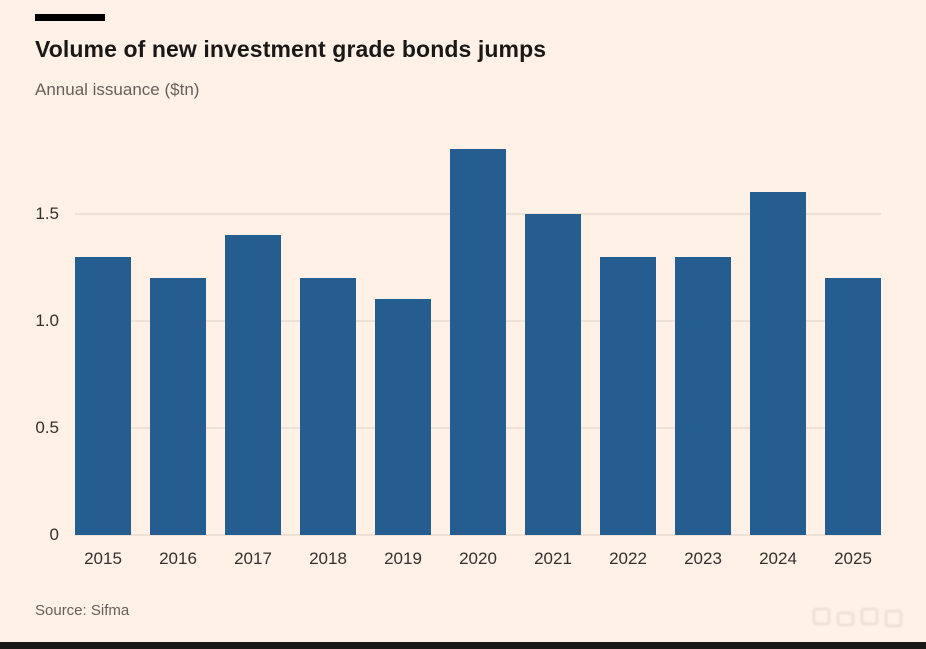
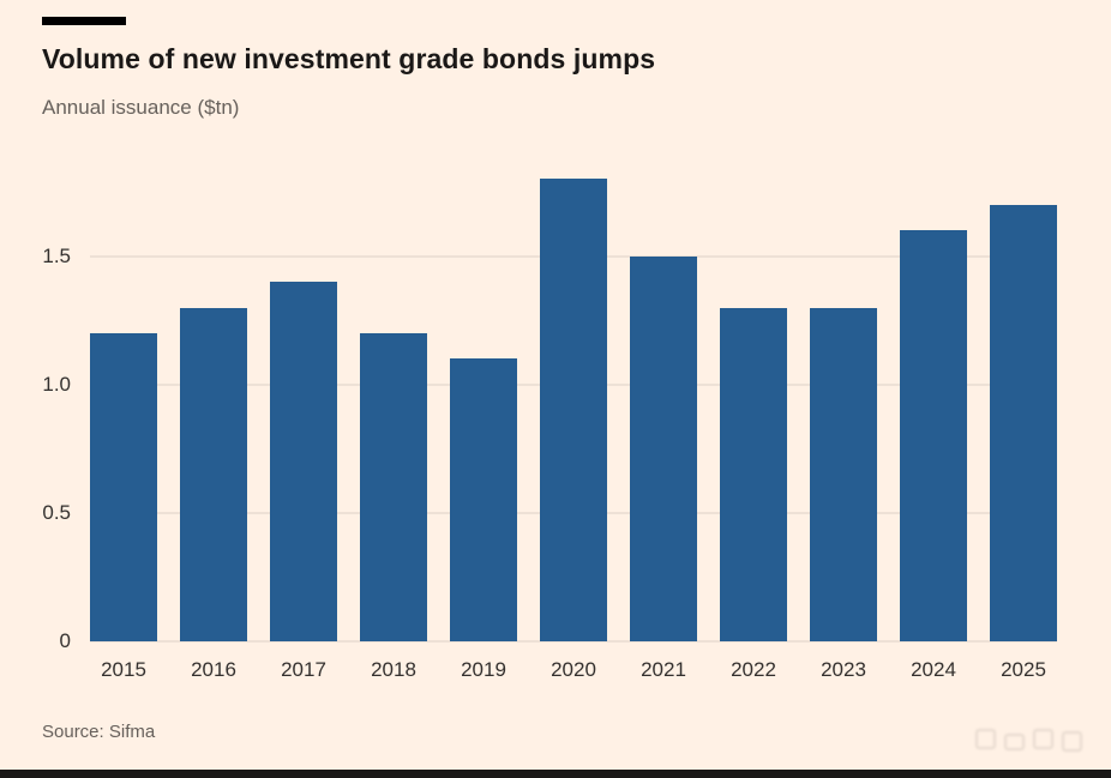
2015: 1.3 -> 1.2
2016: 1.2 -> 1.3
2025: 1.2 -> 1.7
